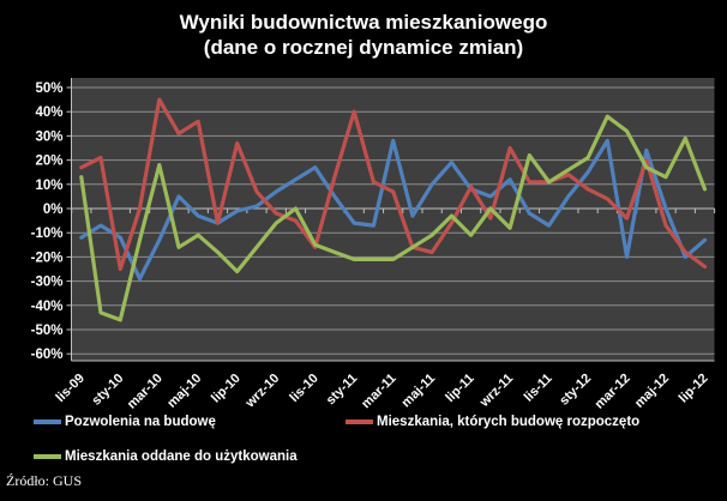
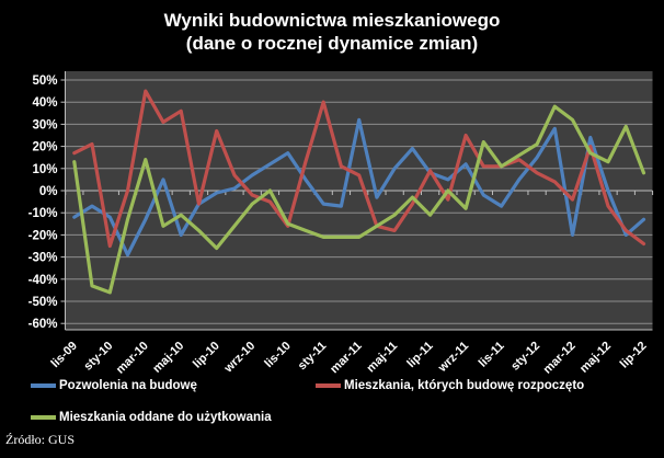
Mieszkania oddane do użytkowania/mar-10: 18% -> 14%
Pozwolenia na budowę/maj-10: -3% -> -20%
Pozwolenia na budowę/mar-11: 28% -> 32%
